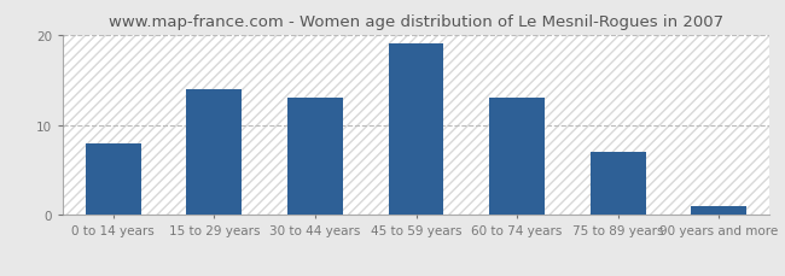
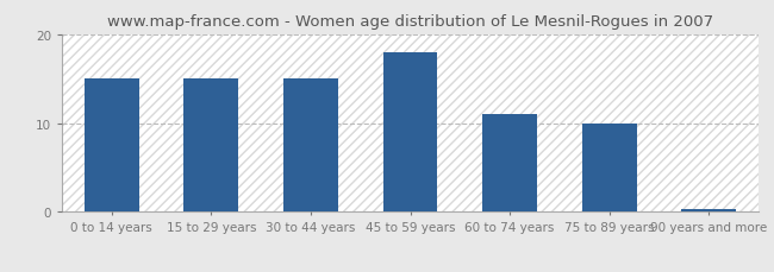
0 to 14 years: 8.0 -> 15.0
15 to 29 years: 14.0 -> 15.0
30 to 44 years: 13.0 -> 15.0
45 to 59 years: 19.0 -> 18.0
60 to 74 years: 13.0 -> 11.0
75 to 89 years: 7.0 -> 10.0
90 years and more: 1.0 -> 0.3
